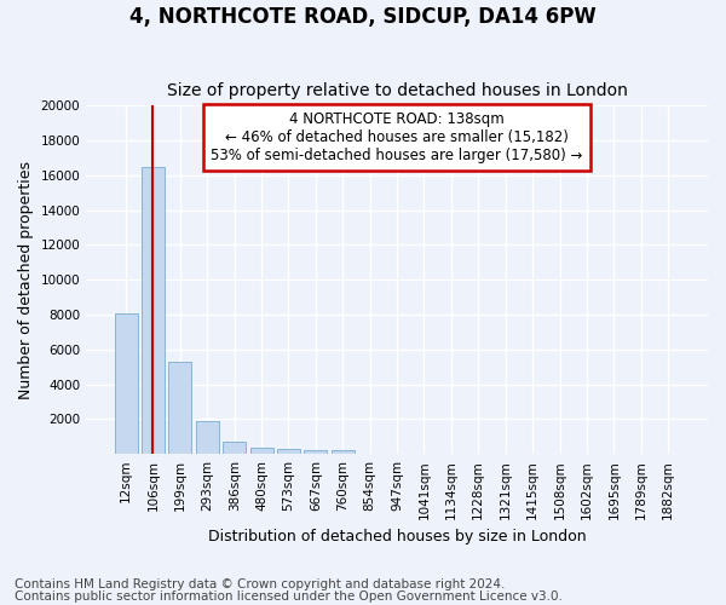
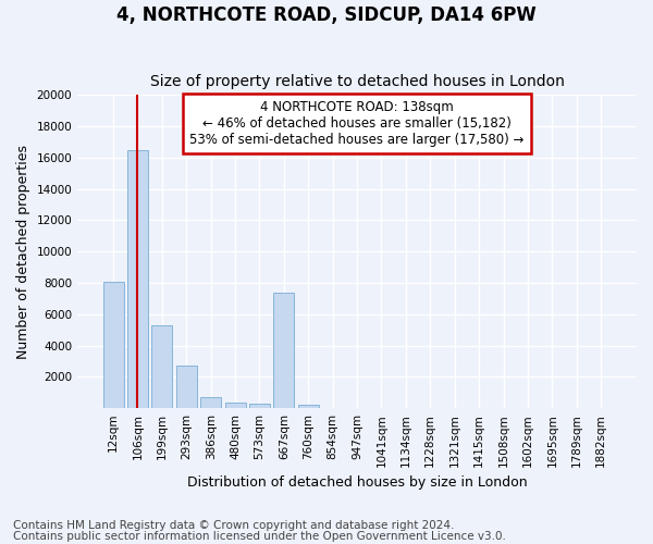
293sqm: 1800 -> 2700
667sqm: 200 -> 7400
